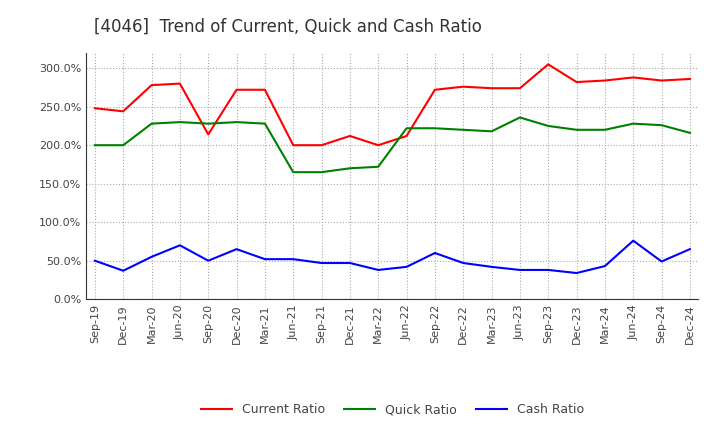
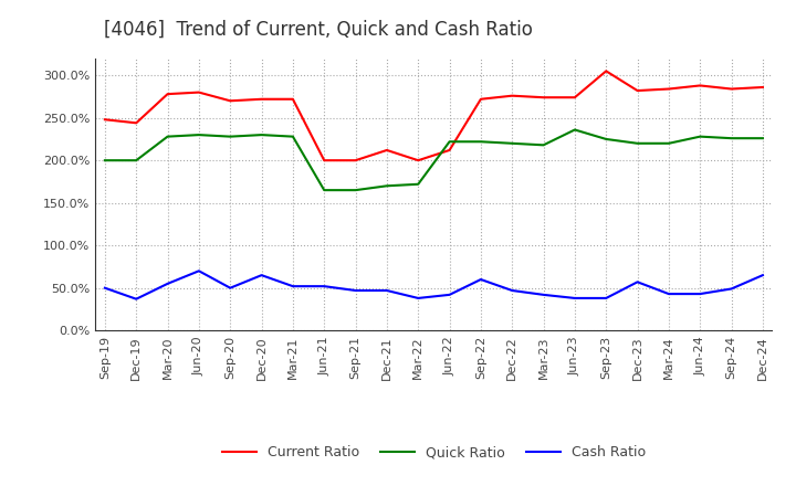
Current Ratio/Sep-20: 214% -> 270%
Cash Ratio/Dec-23: 34% -> 57%
Cash Ratio/Jun-24: 76% -> 43%
Quick Ratio/Dec-24: 216% -> 226%
